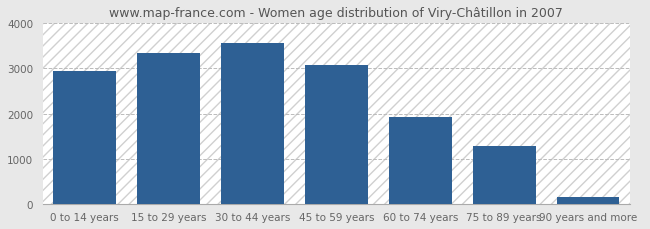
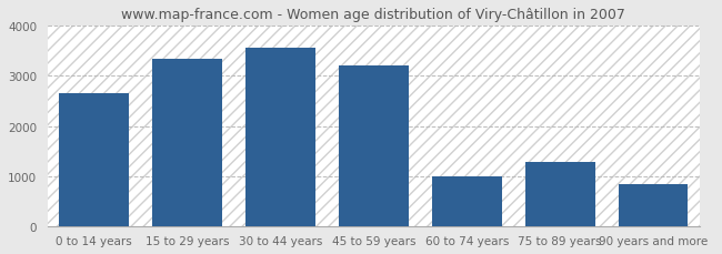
0 to 14 years: 2940 -> 2650
45 to 59 years: 3070 -> 3200
60 to 74 years: 1920 -> 1000
90 years and more: 160 -> 850
